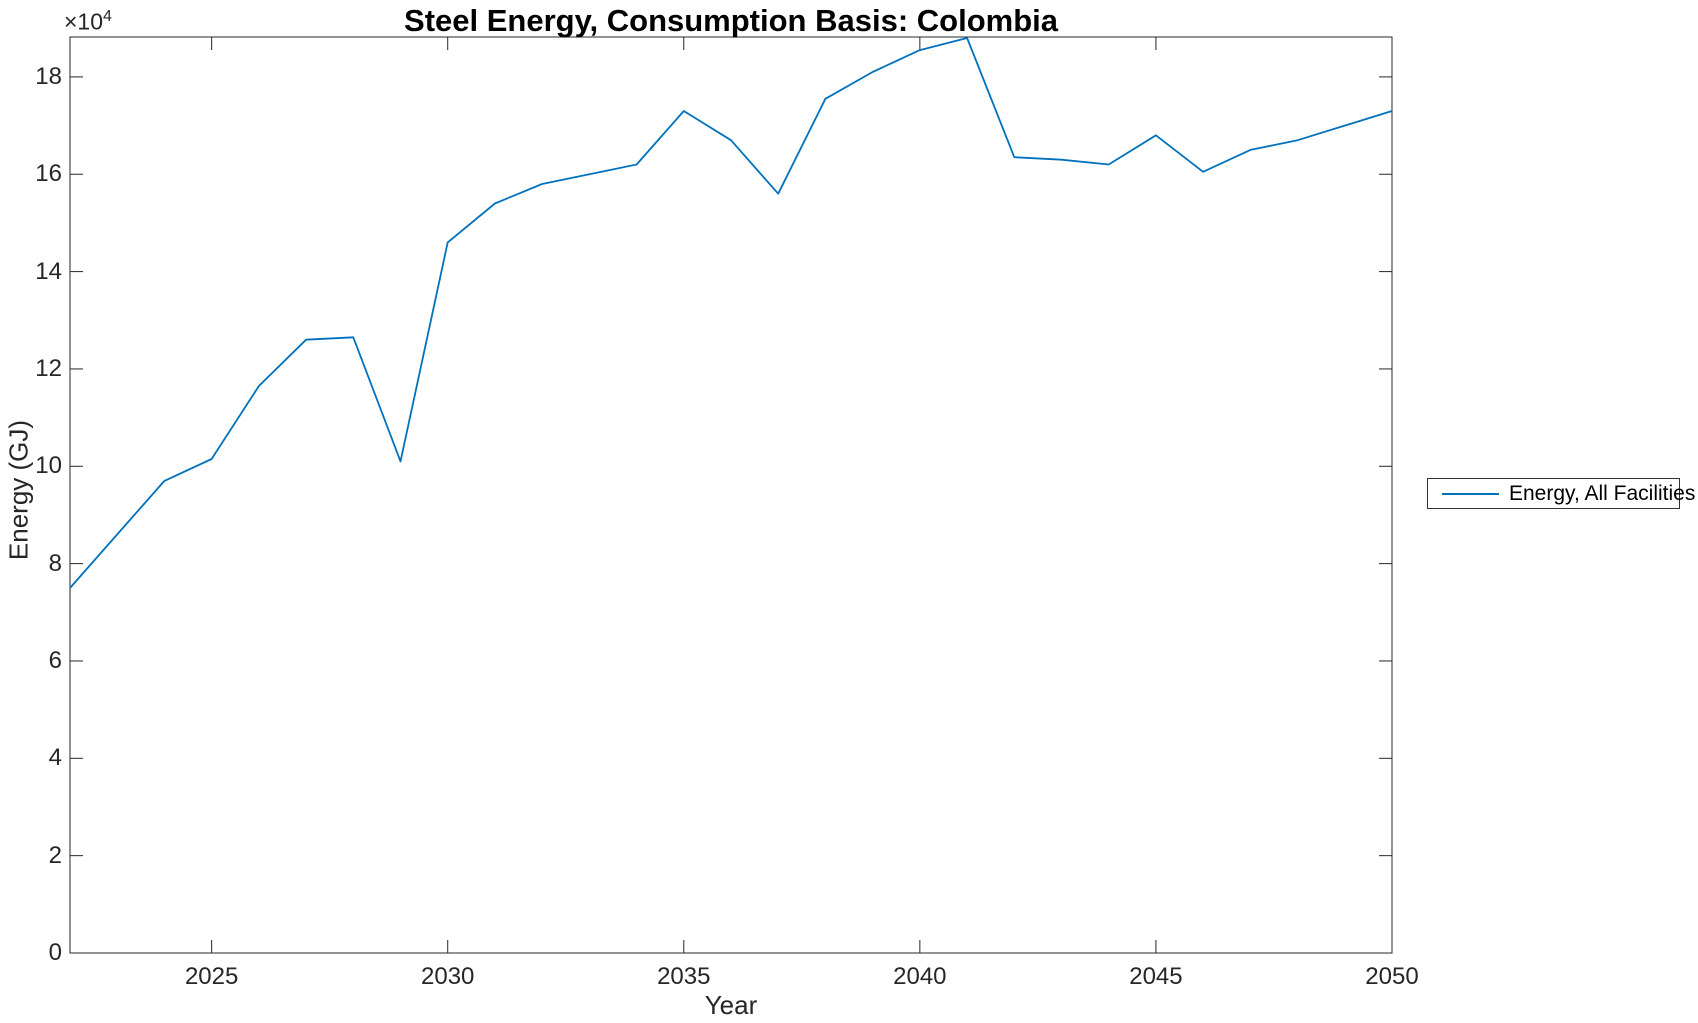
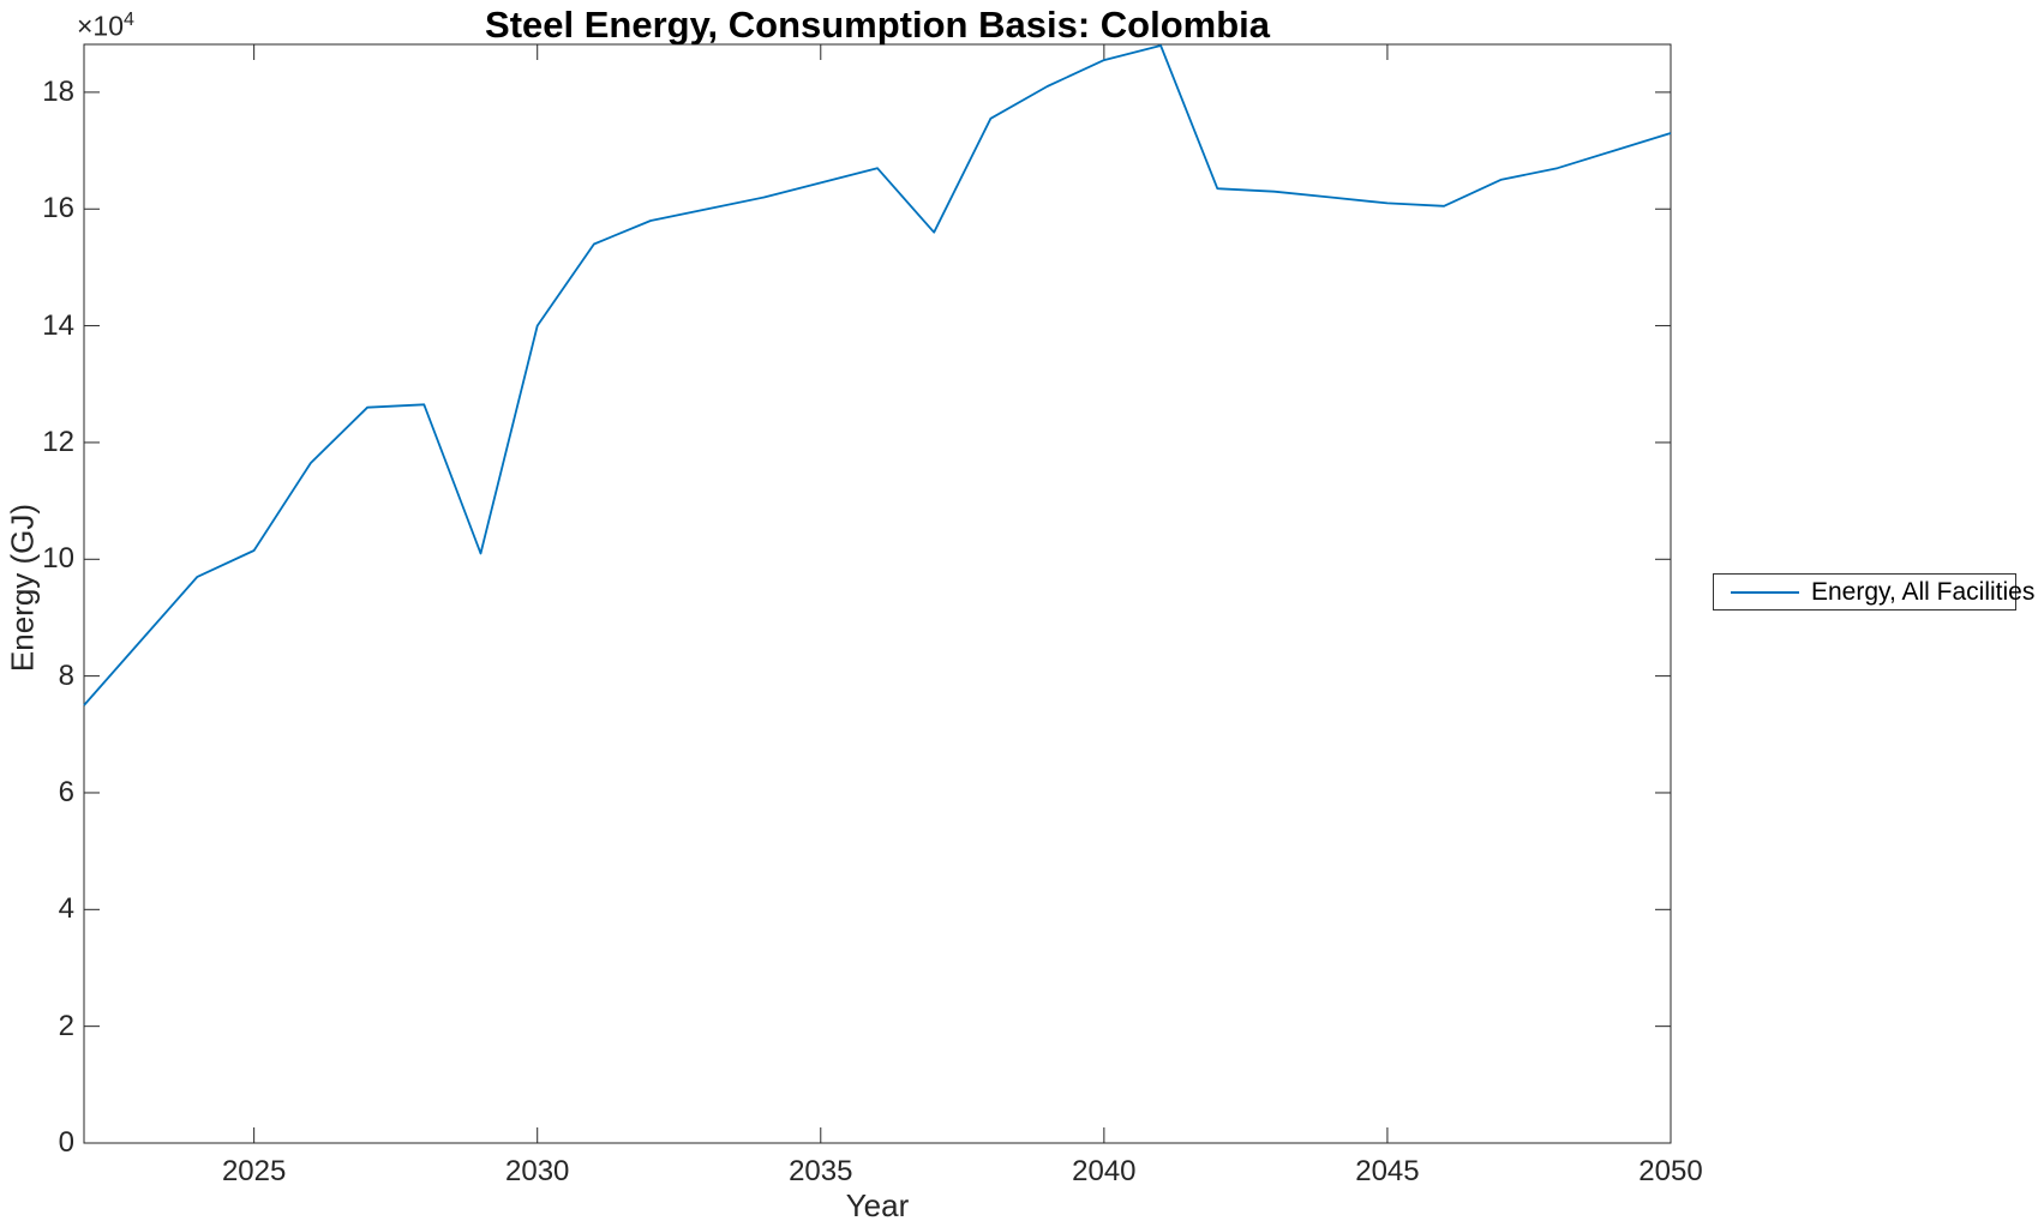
2030: 14.6 -> 14.0
2035: 17.3 -> 16.4
2045: 16.8 -> 16.1
